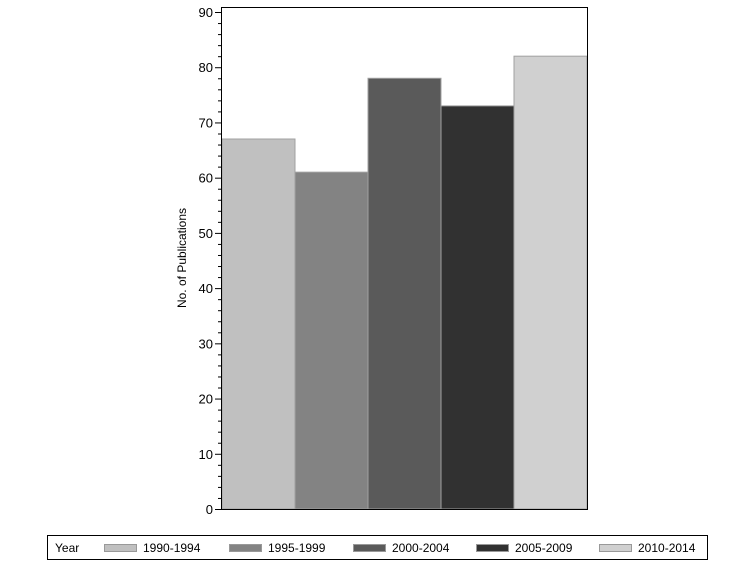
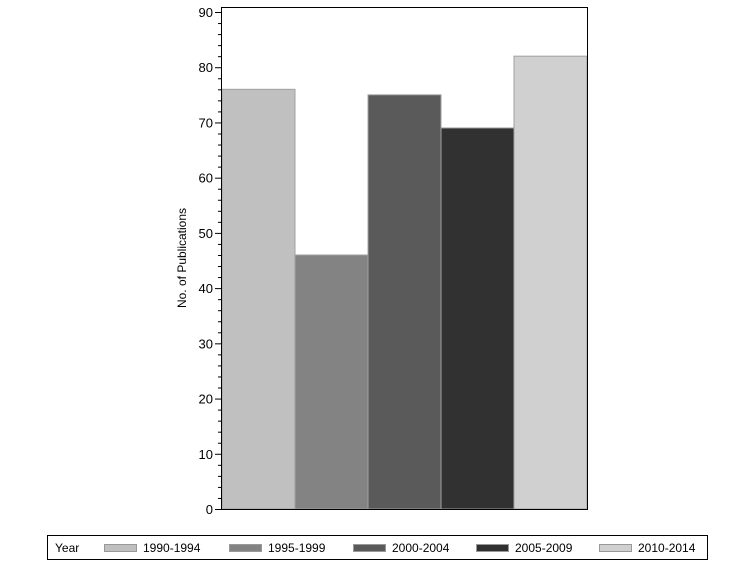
1990-1994: 67 -> 76
1995-1999: 61 -> 46
2000-2004: 78 -> 75
2005-2009: 73 -> 69
